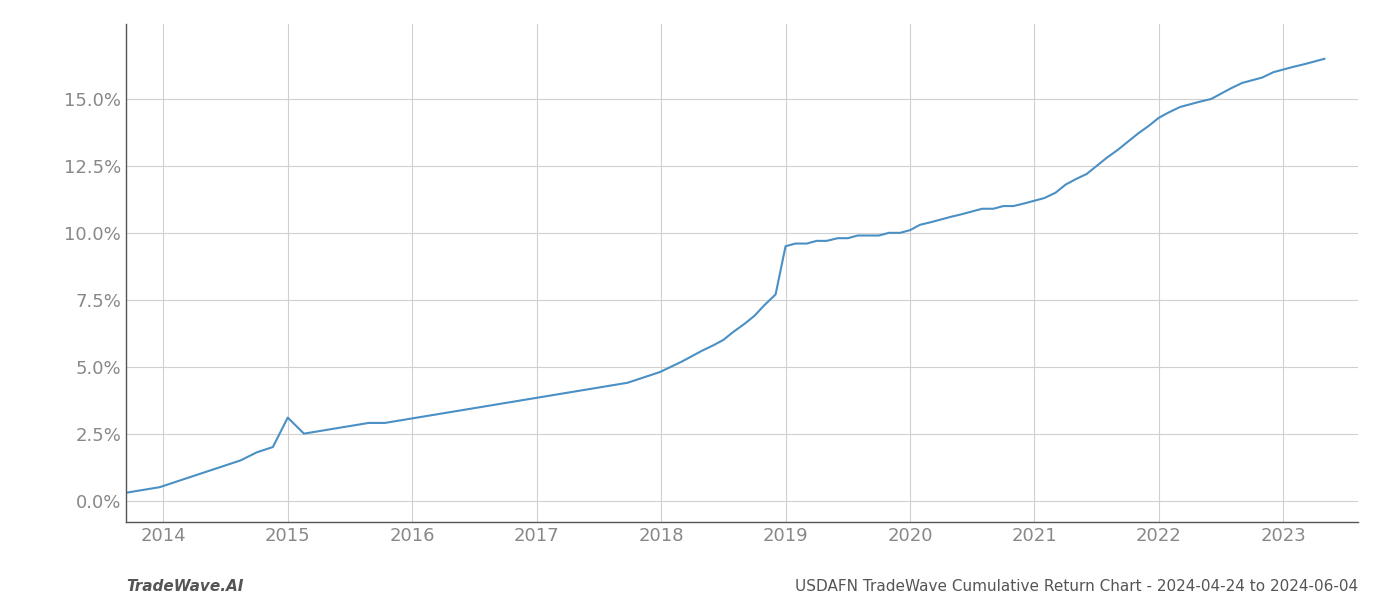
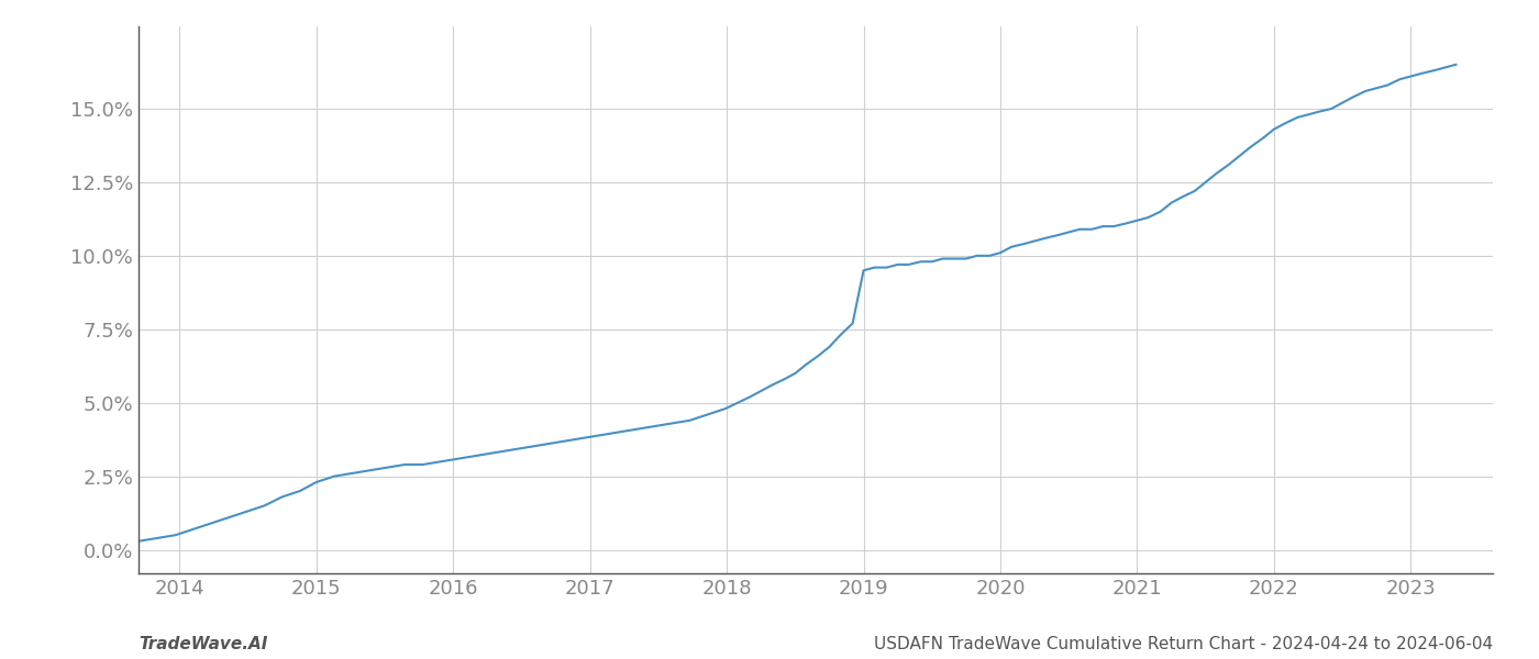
2015: 3.1% -> 2.3%
